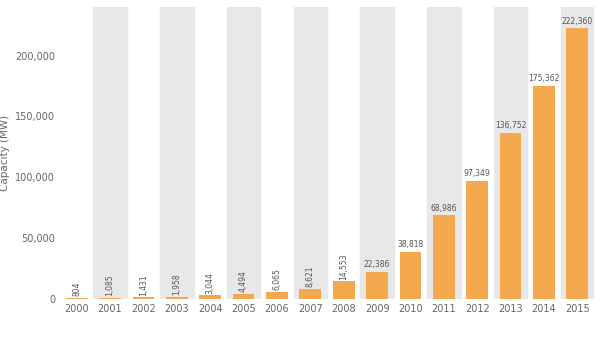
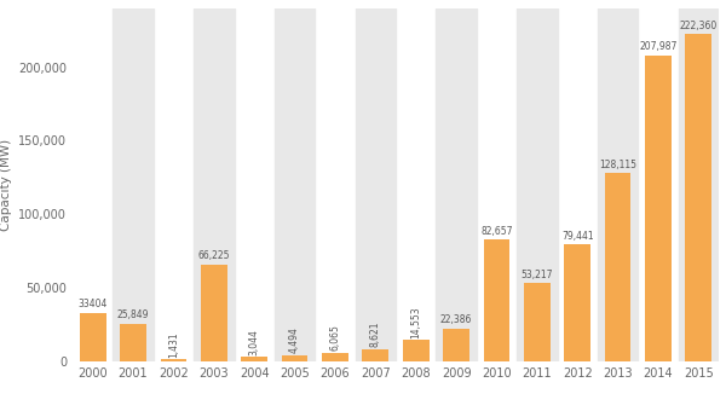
2000: 804 -> 33404
2001: 1,085 -> 25,849
2003: 1,958 -> 66,225
2010: 38,818 -> 82,657
2011: 68,986 -> 53,217
2012: 97,349 -> 79,441
2013: 136,752 -> 128,115
2014: 175,362 -> 207,987
